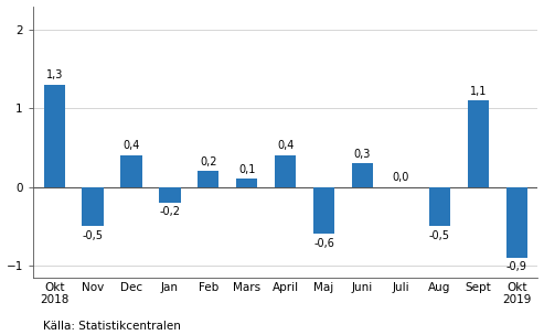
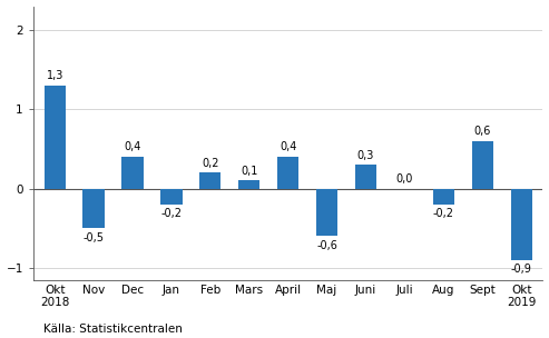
Aug: -0,5 -> -0,2
Sept: 1,1 -> 0,6
